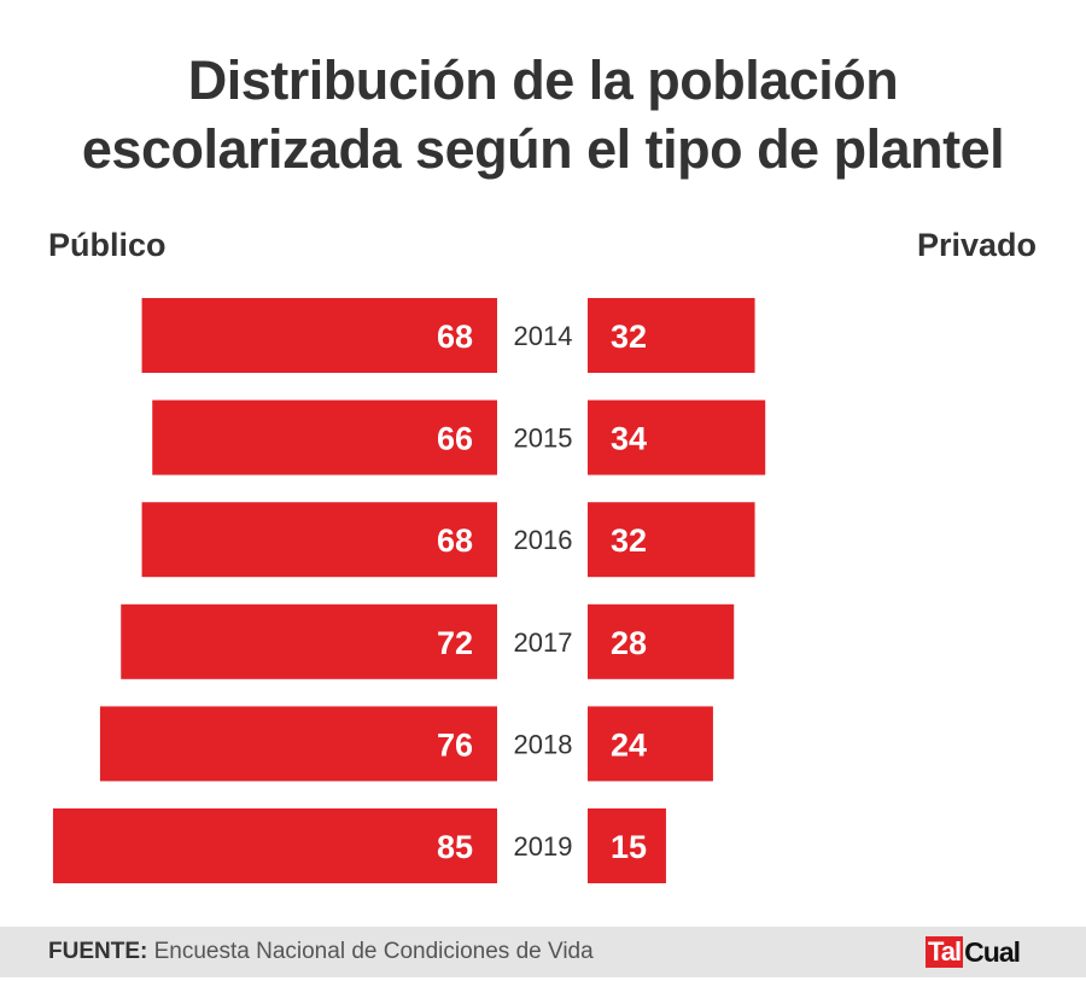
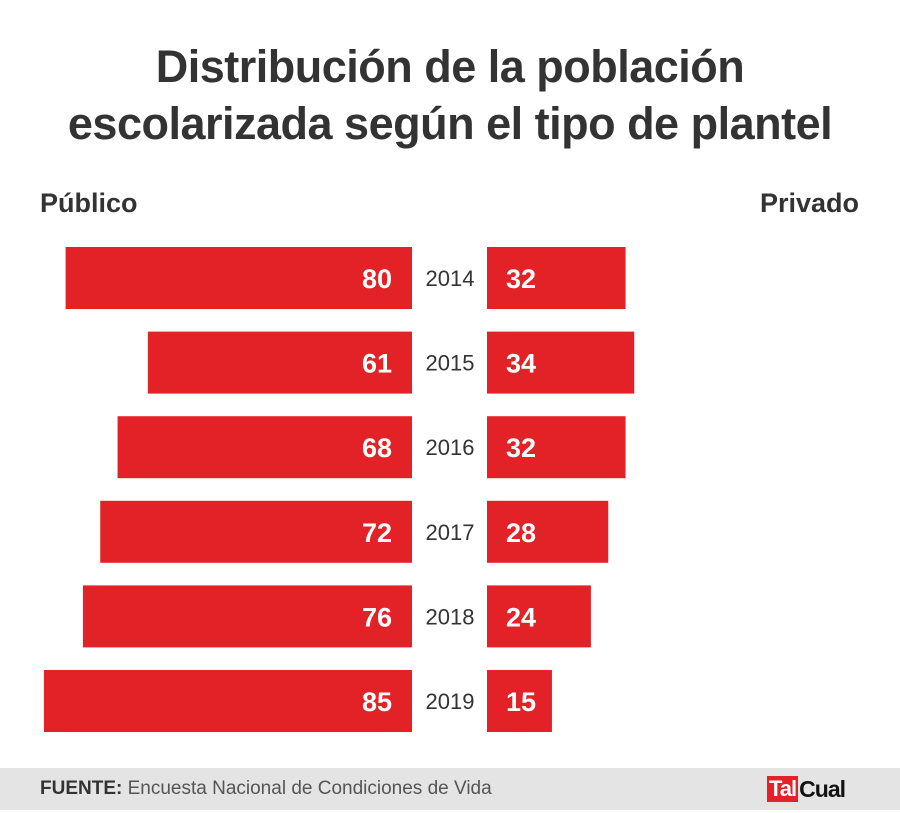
Público/2014: 68 -> 80
Público/2015: 66 -> 61
